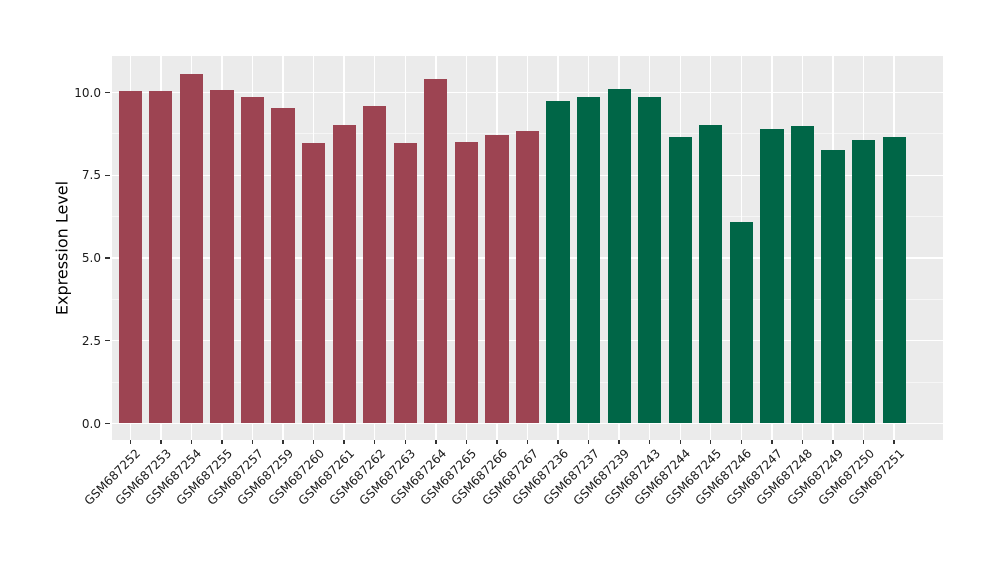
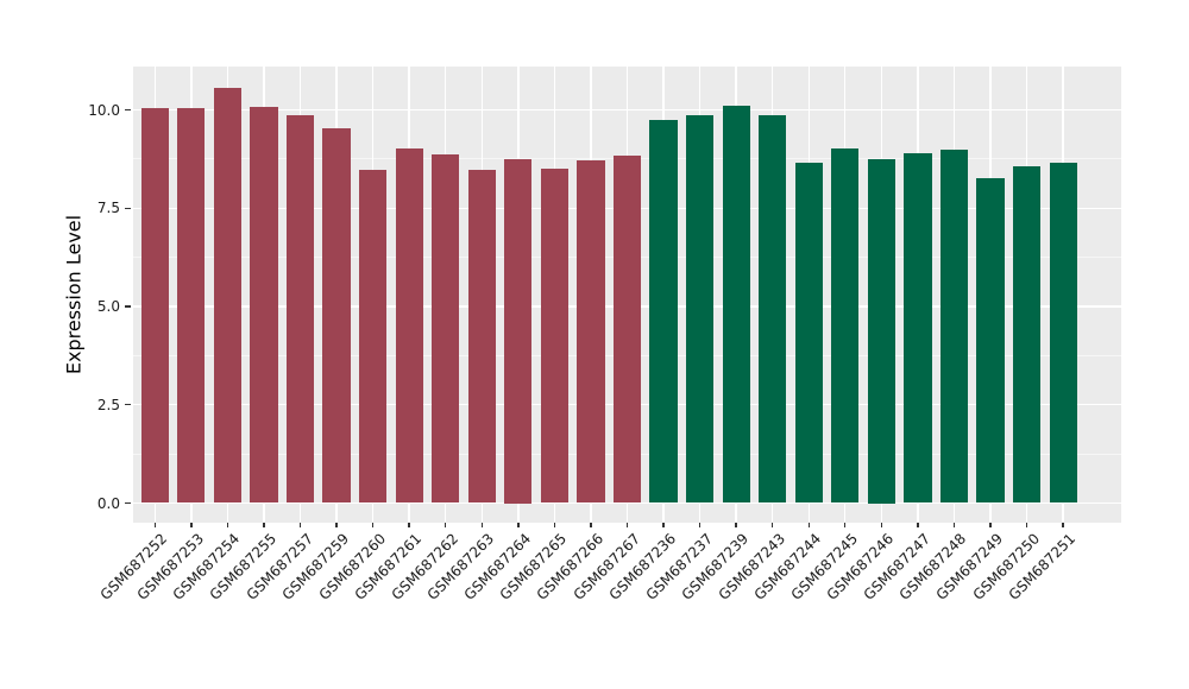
GSM687262: 9.6 -> 8.9
GSM687264: 10.4 -> 8.8
GSM687246: 6.1 -> 8.8
